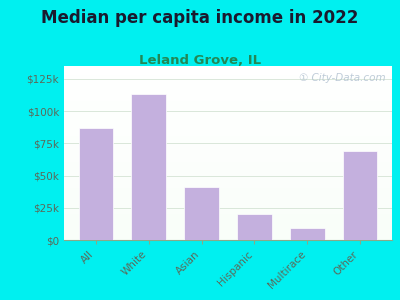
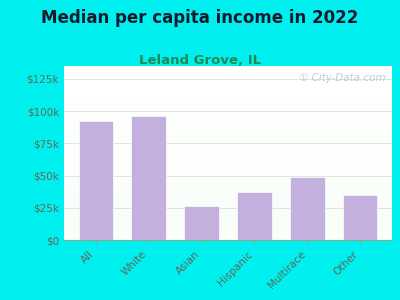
All: $87k -> $92k
White: $113k -> $96k
Asian: $41k -> $26k
Hispanic: $20k -> $37k
Multirace: $9k -> $49k
Other: $69k -> $35k
